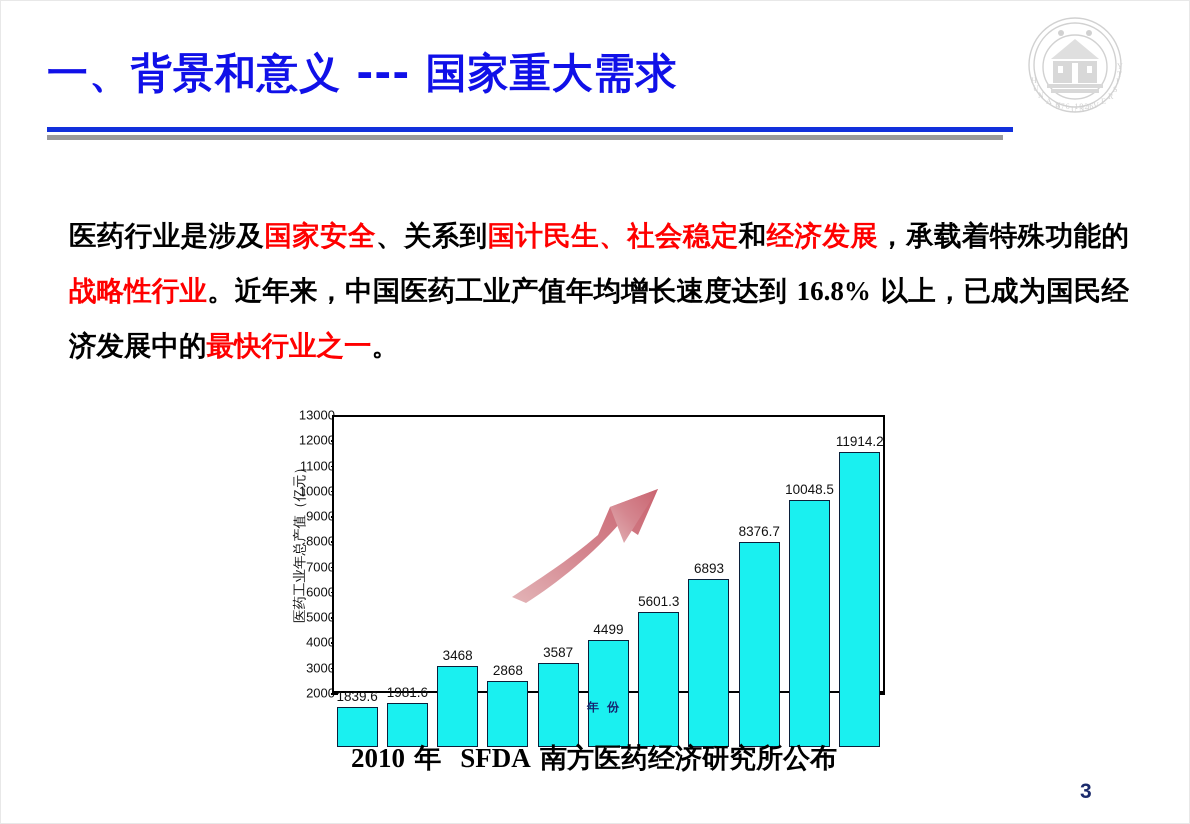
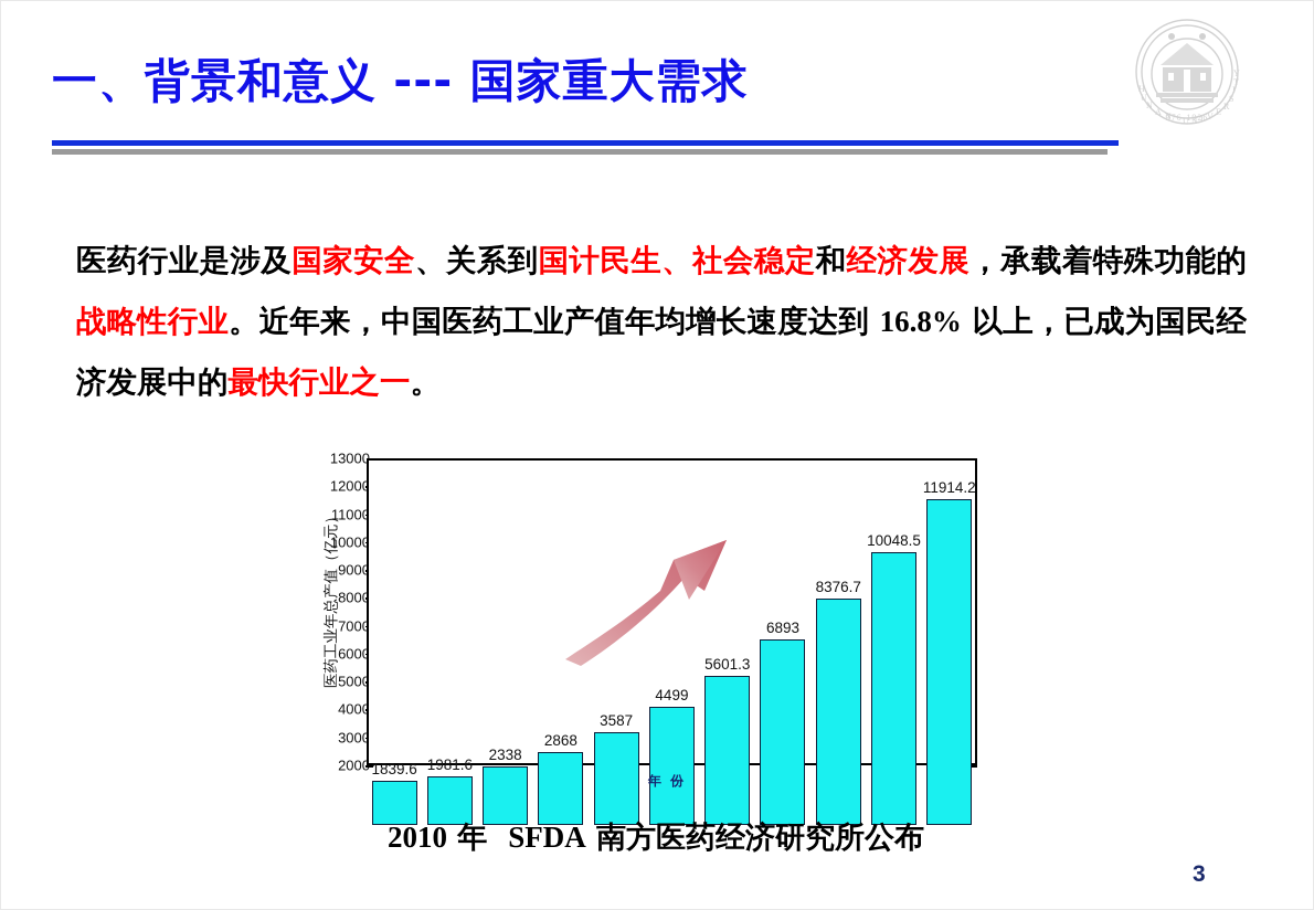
3: 3468 -> 2338
